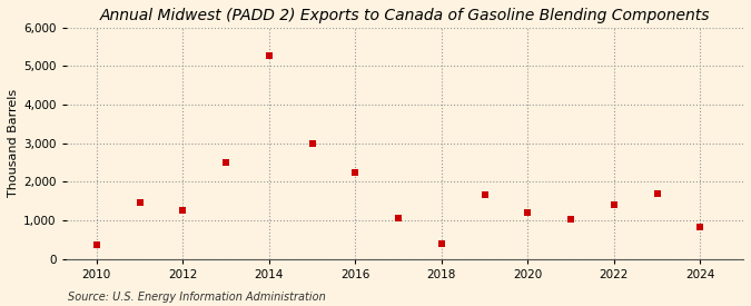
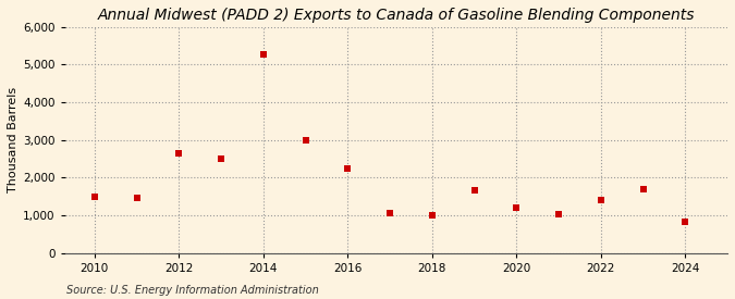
2010: 350 -> 1,500
2012: 1,250 -> 2,650
2018: 380 -> 1,000
